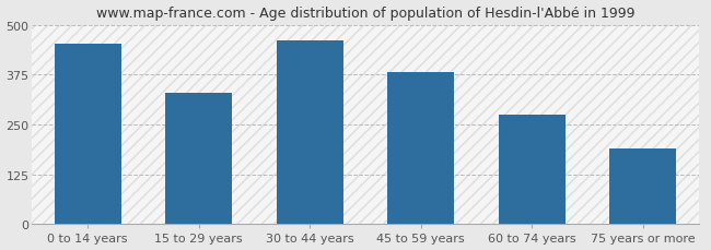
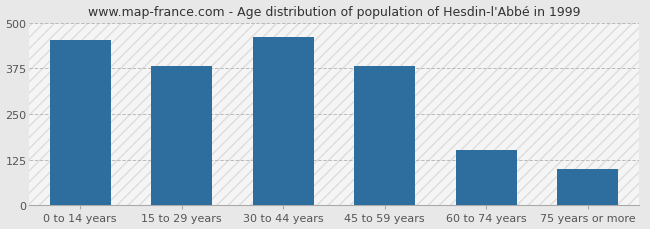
15 to 29 years: 330 -> 383
60 to 74 years: 275 -> 152
75 years or more: 190 -> 98
